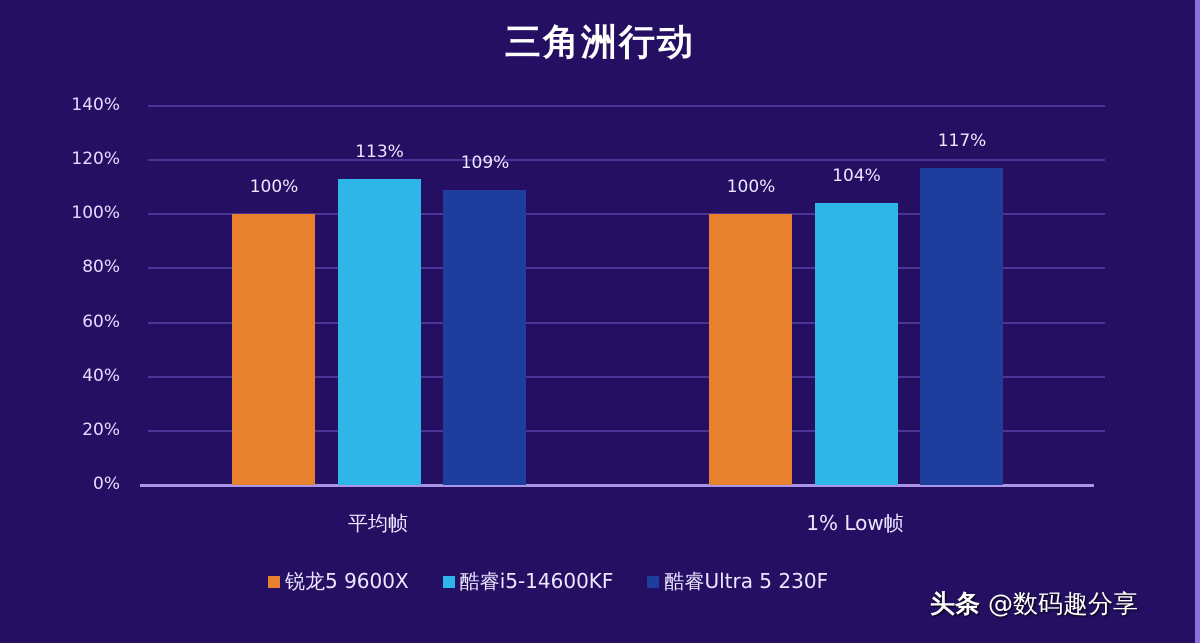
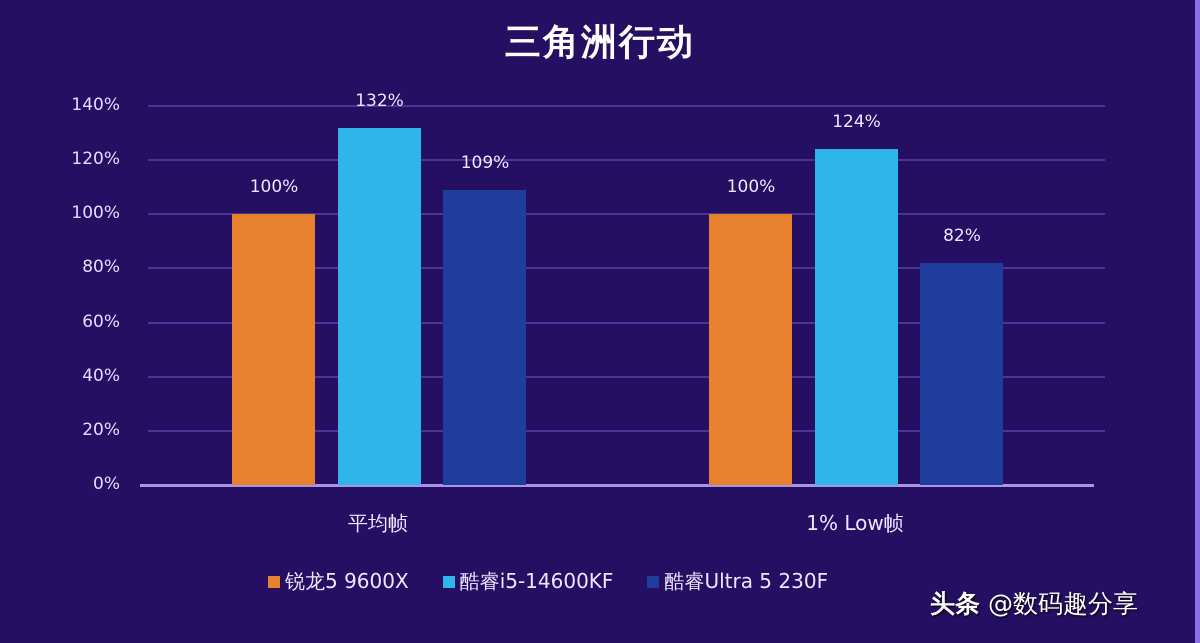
酷睿i5-14600KF/平均帧: 113% -> 132%
酷睿i5-14600KF/1% Low帧: 104% -> 124%
酷睿Ultra 5 230F/1% Low帧: 117% -> 82%
